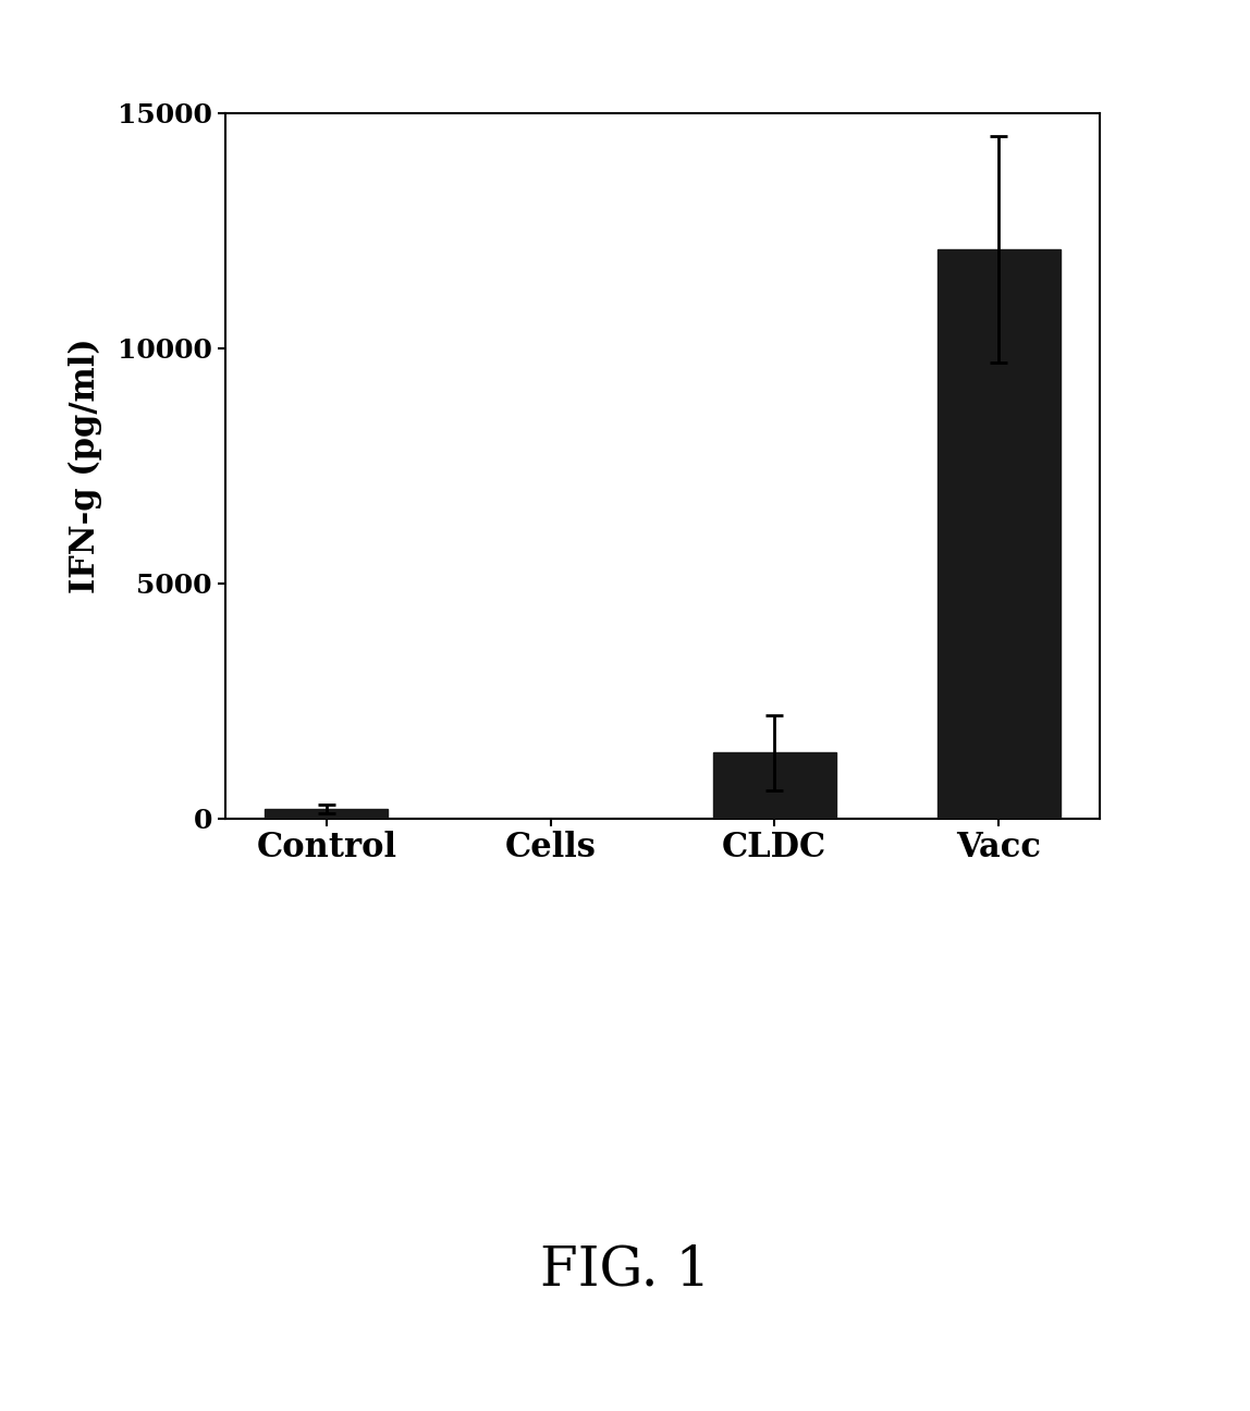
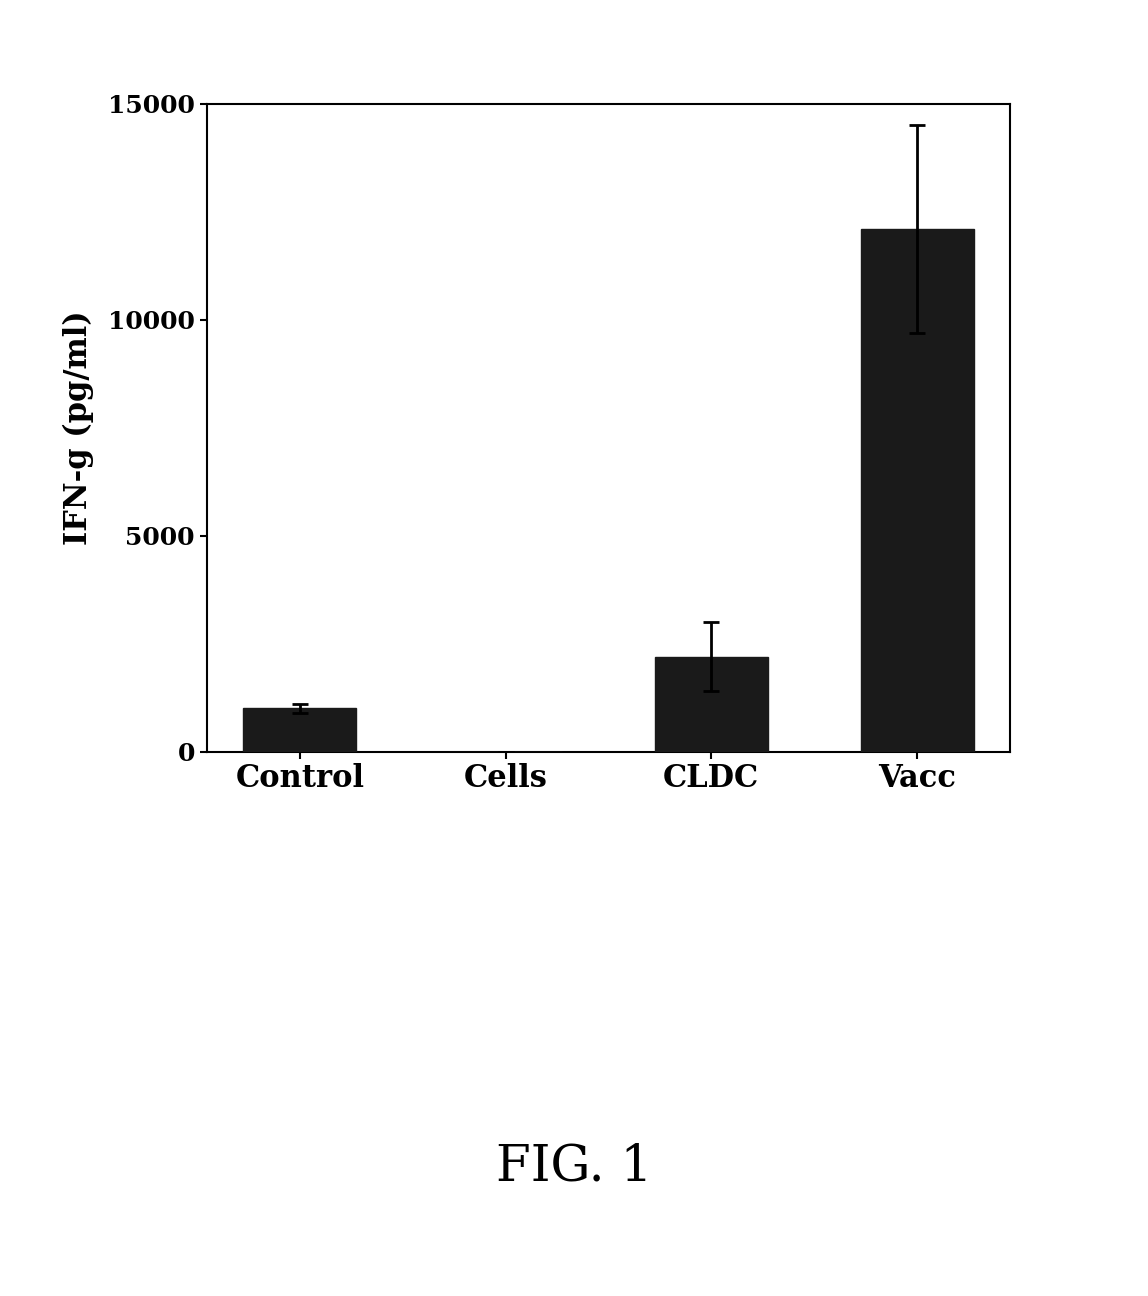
Control: 200 -> 1000
CLDC: 1400 -> 2200
